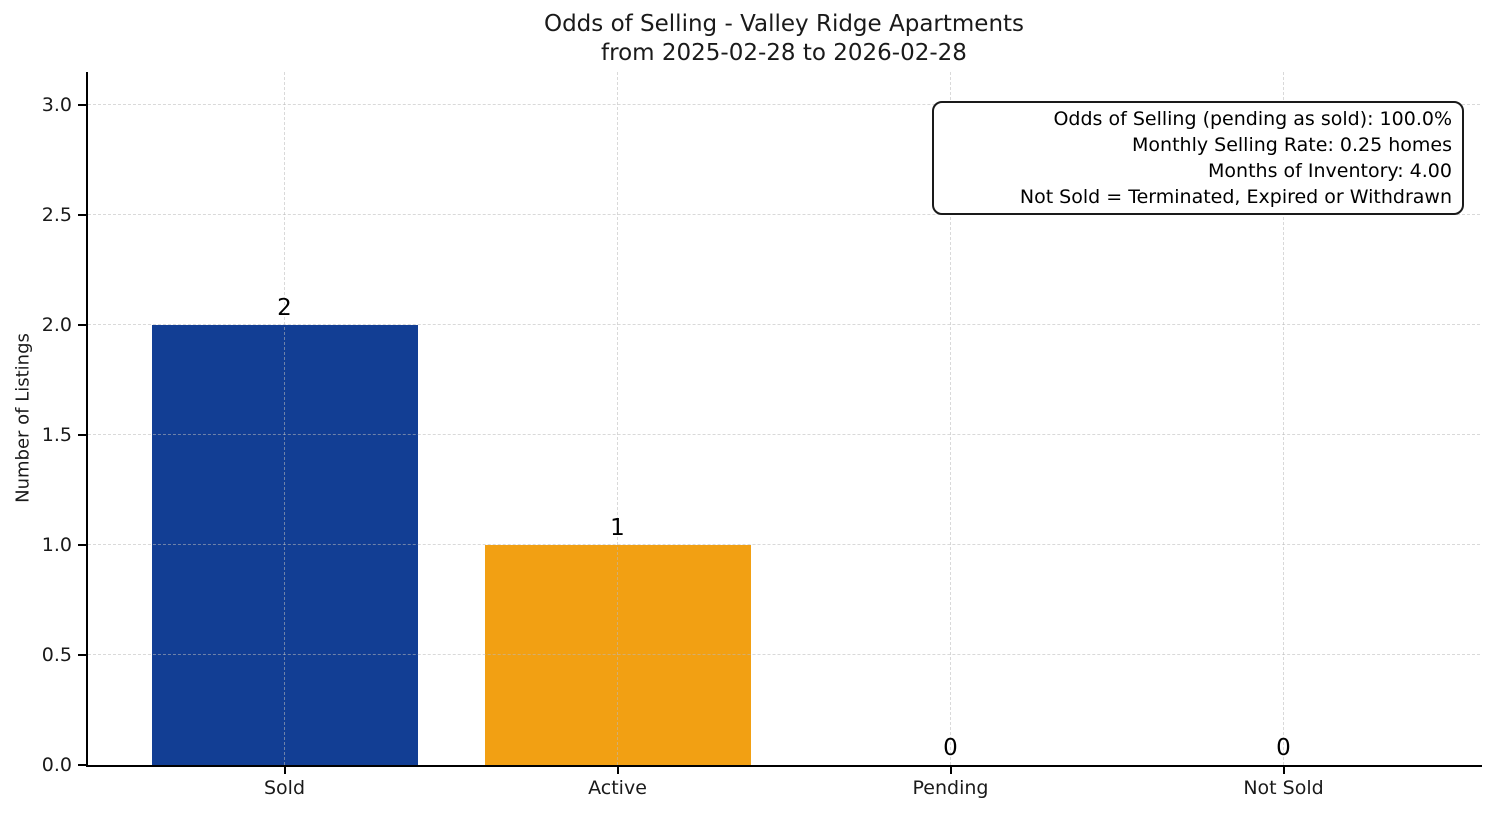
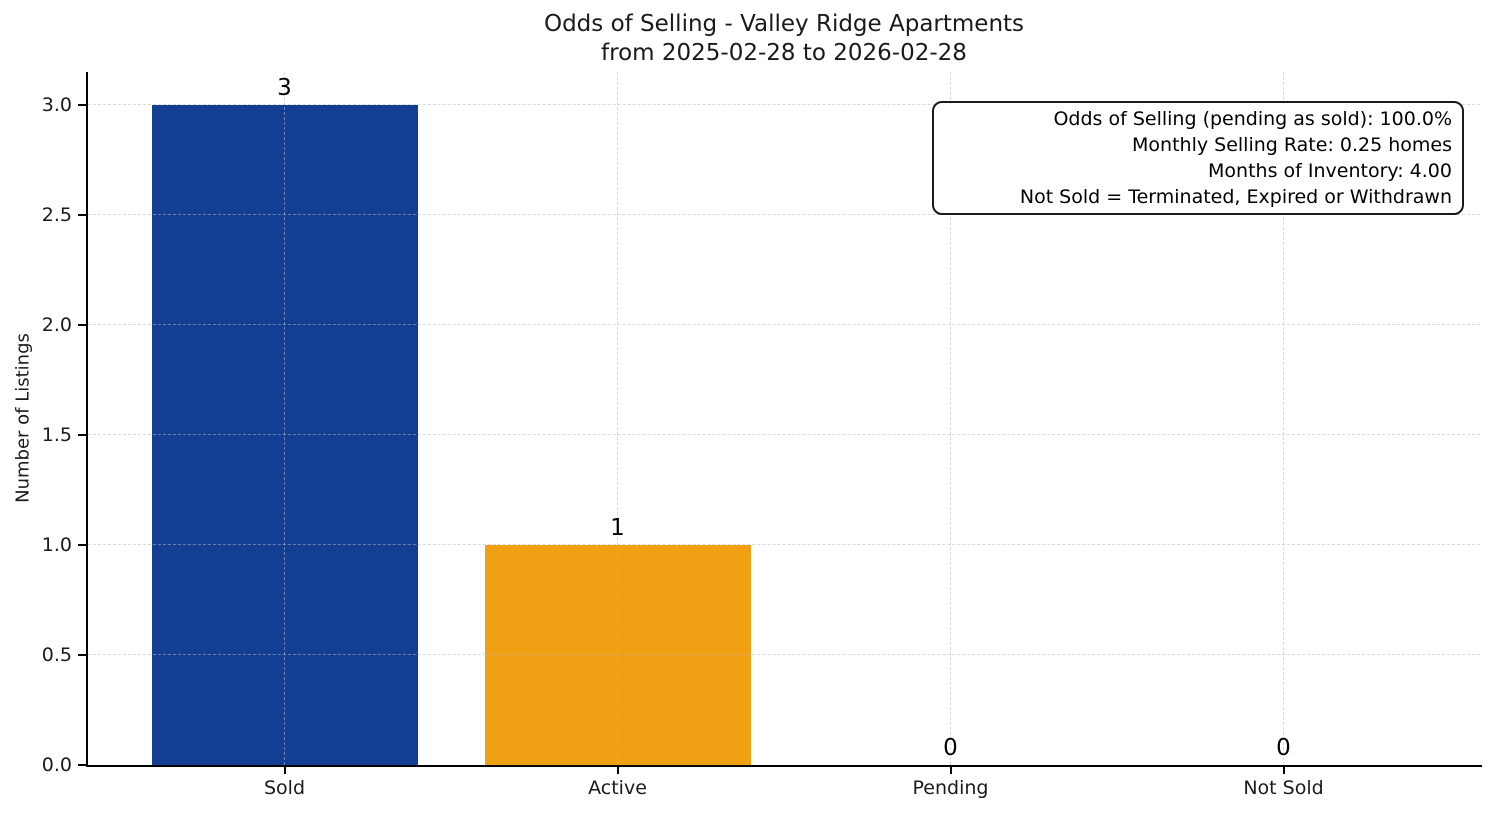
Sold: 2 -> 3
